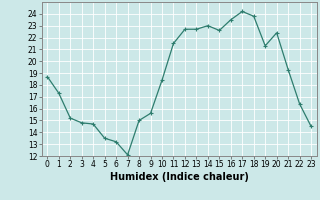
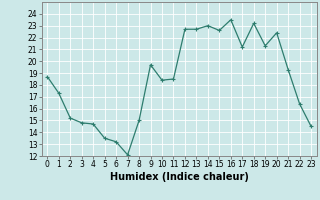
9: 15.6 -> 19.7
11: 21.5 -> 18.5
17: 24.2 -> 21.2
18: 23.8 -> 23.2
